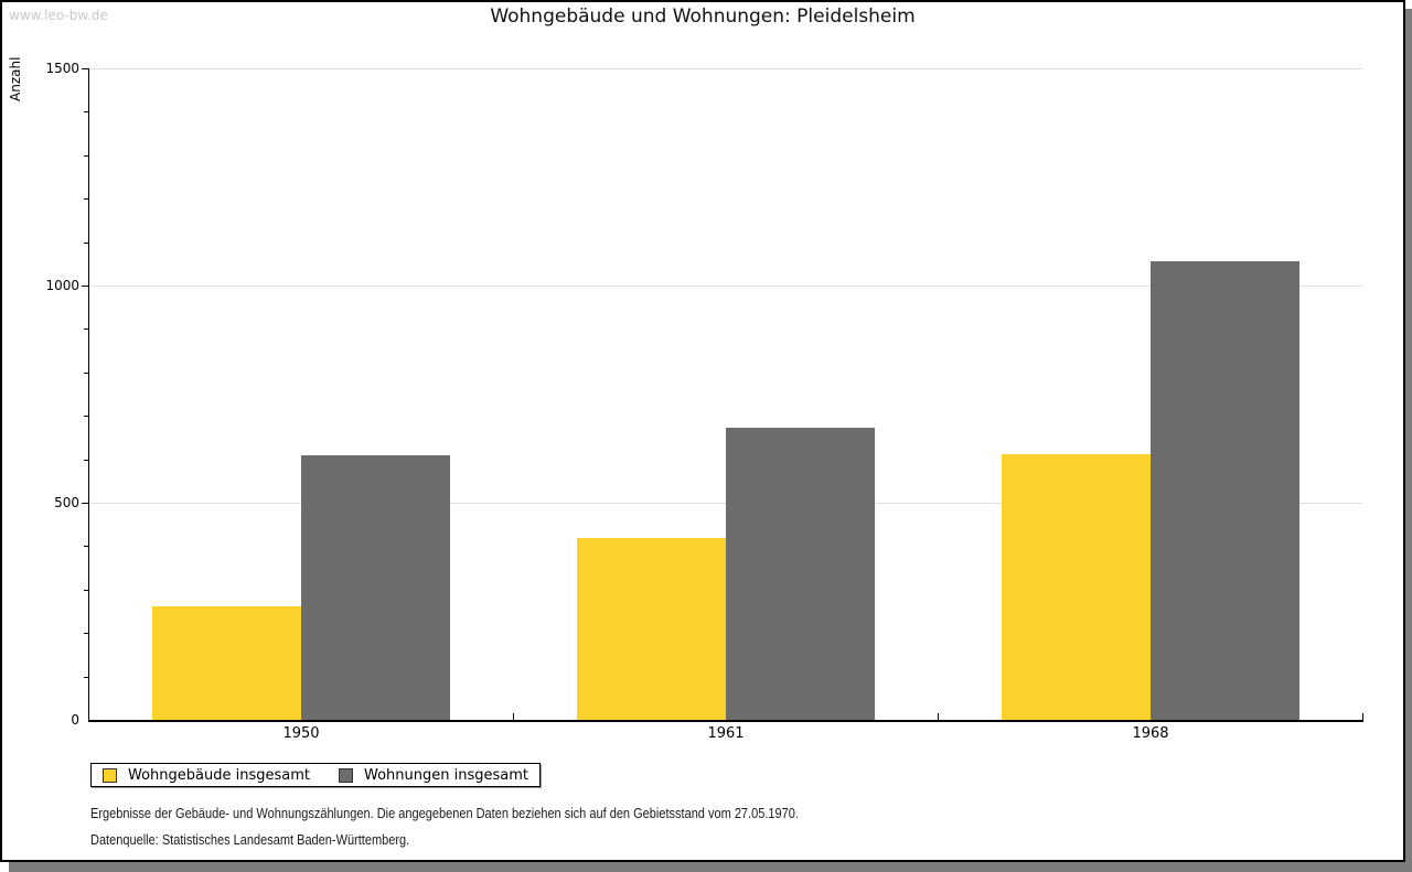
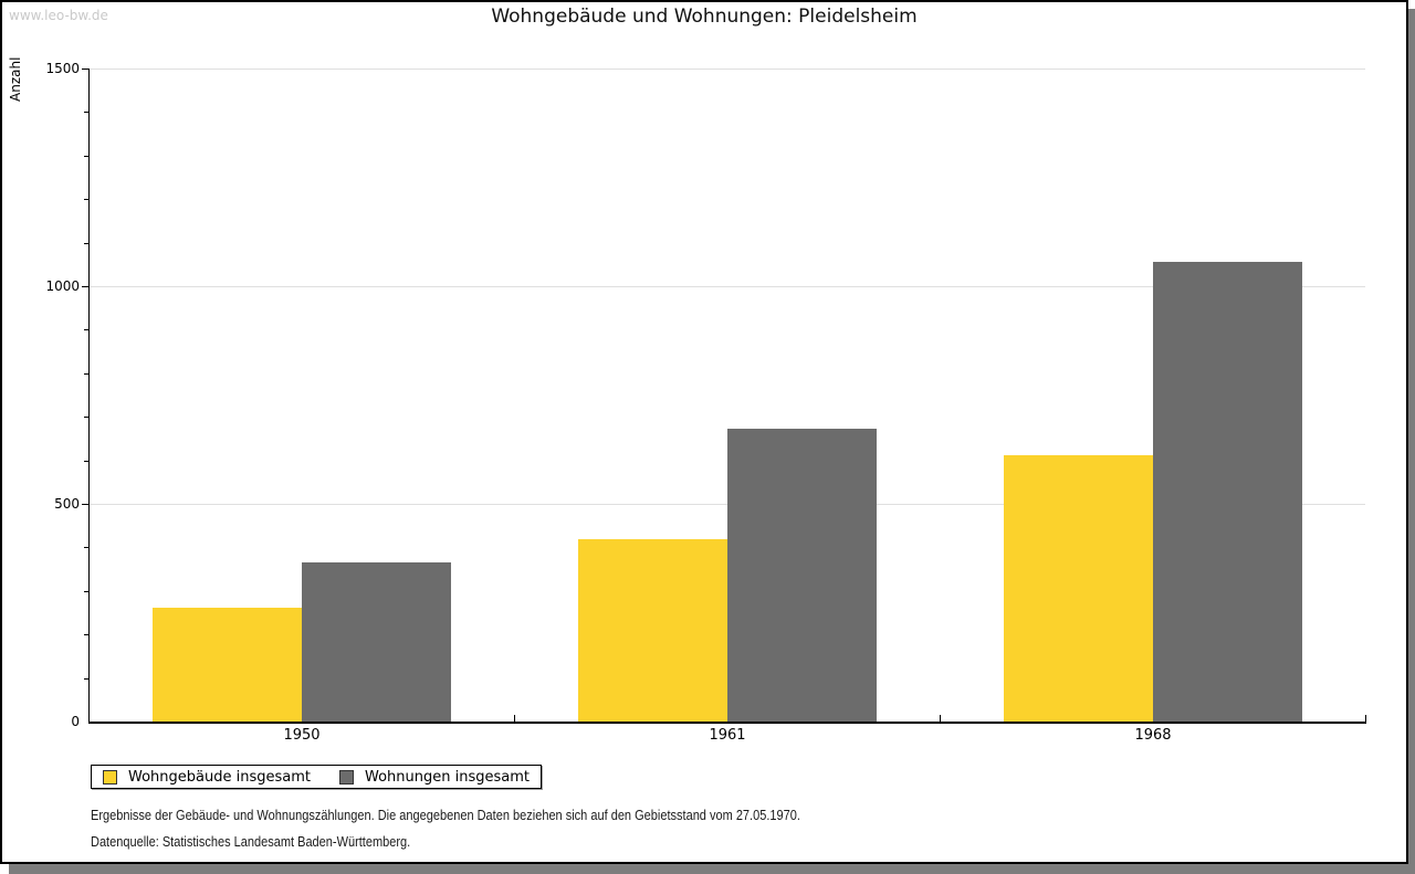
Wohnungen insgesamt/1950: 610 -> 370
